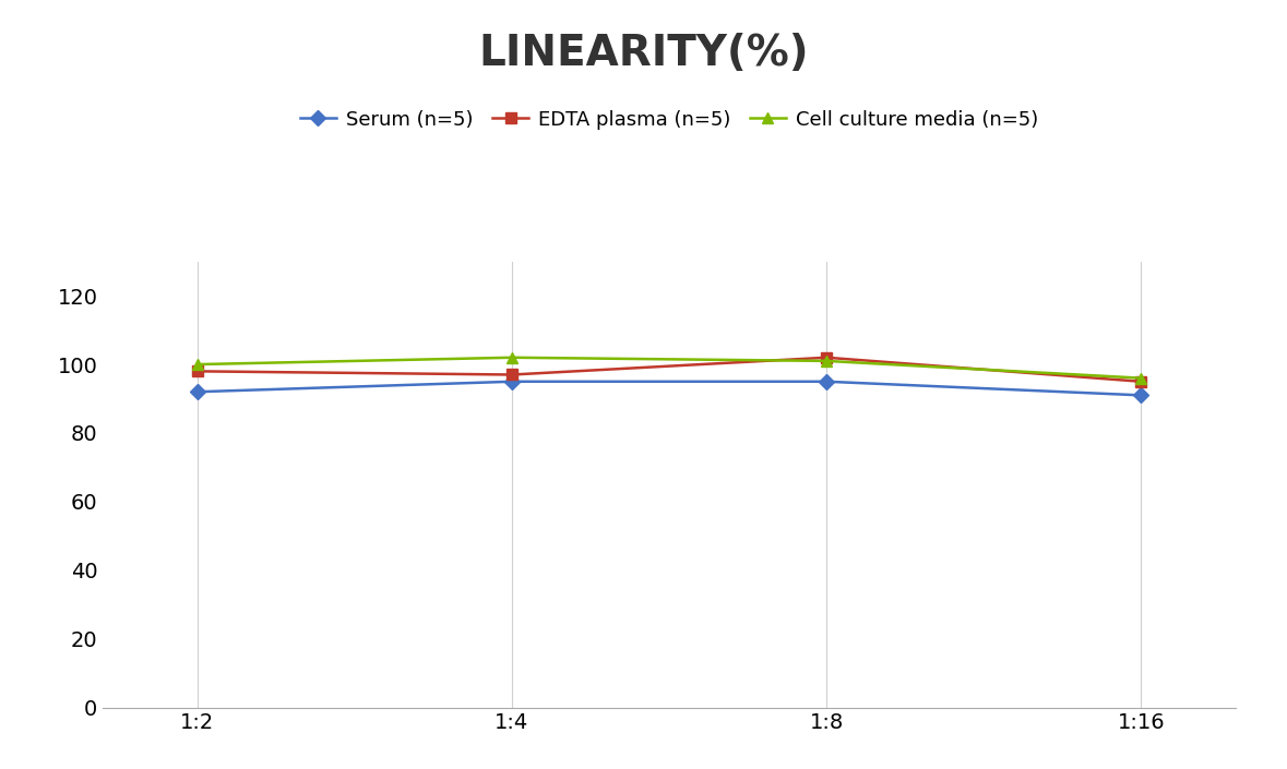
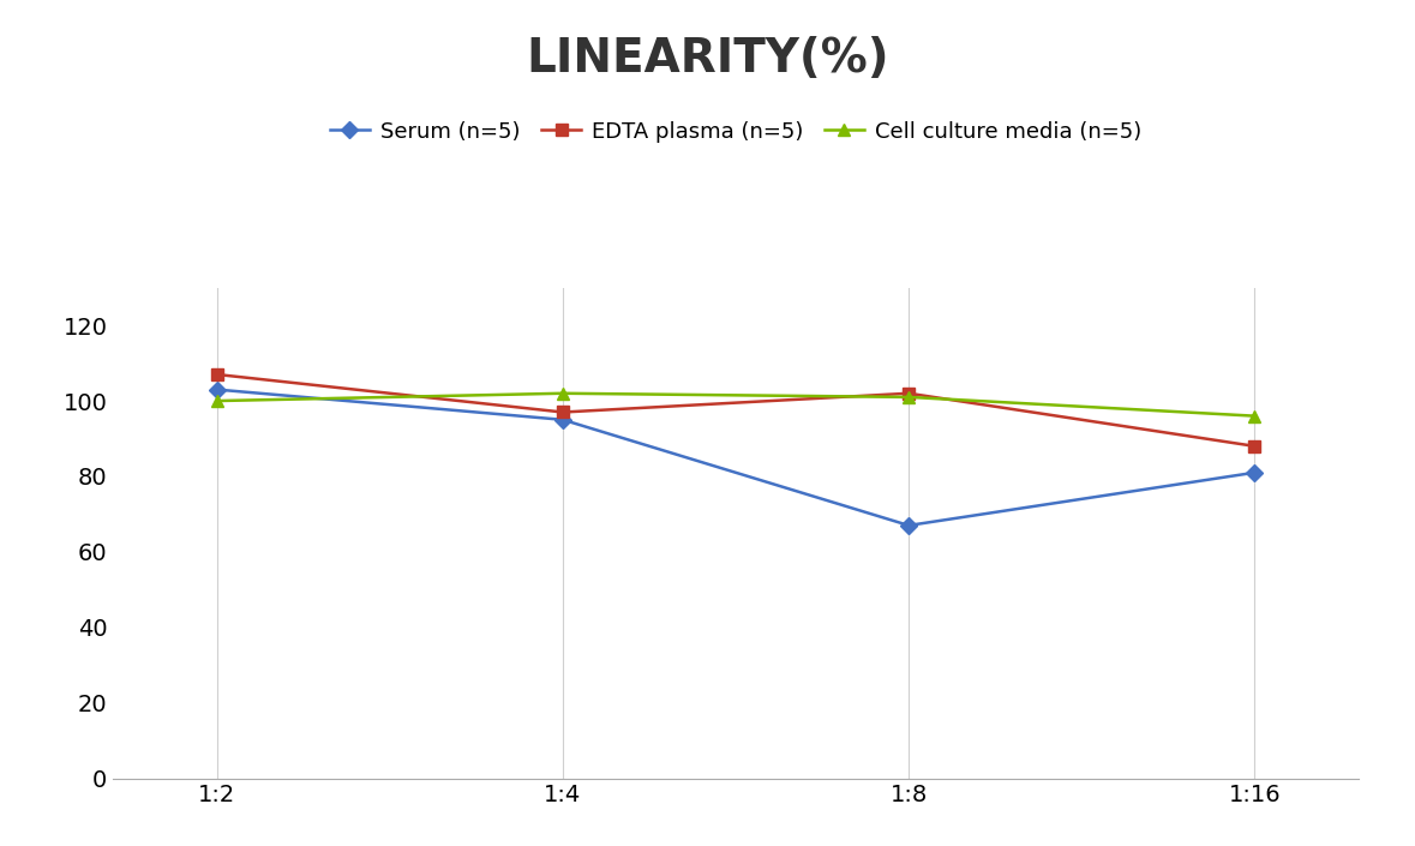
Serum (n=5)/1:2: 92 -> 103
EDTA plasma (n=5)/1:2: 98 -> 107
Serum (n=5)/1:8: 95 -> 67
Serum (n=5)/1:16: 91 -> 81
EDTA plasma (n=5)/1:16: 95 -> 88
